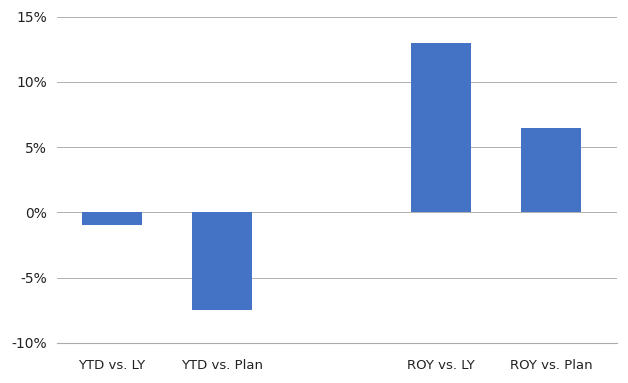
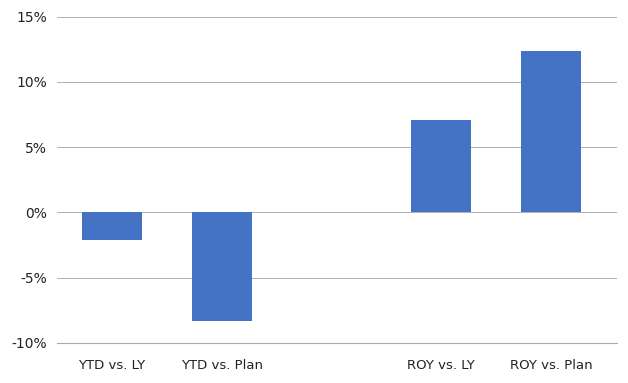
YTD vs. LY: -1.0% -> -2.1%
YTD vs. Plan: -7.5% -> -8.3%
ROY vs. LY: 13.0% -> 7.1%
ROY vs. Plan: 6.5% -> 12.4%
